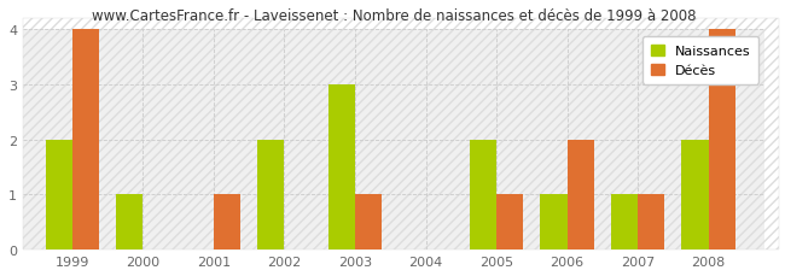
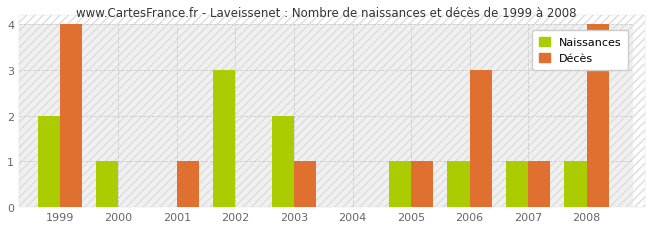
Naissances/2002: 2 -> 3
Naissances/2003: 3 -> 2
Naissances/2005: 2 -> 1
Décès/2006: 2 -> 3
Naissances/2008: 2 -> 1
